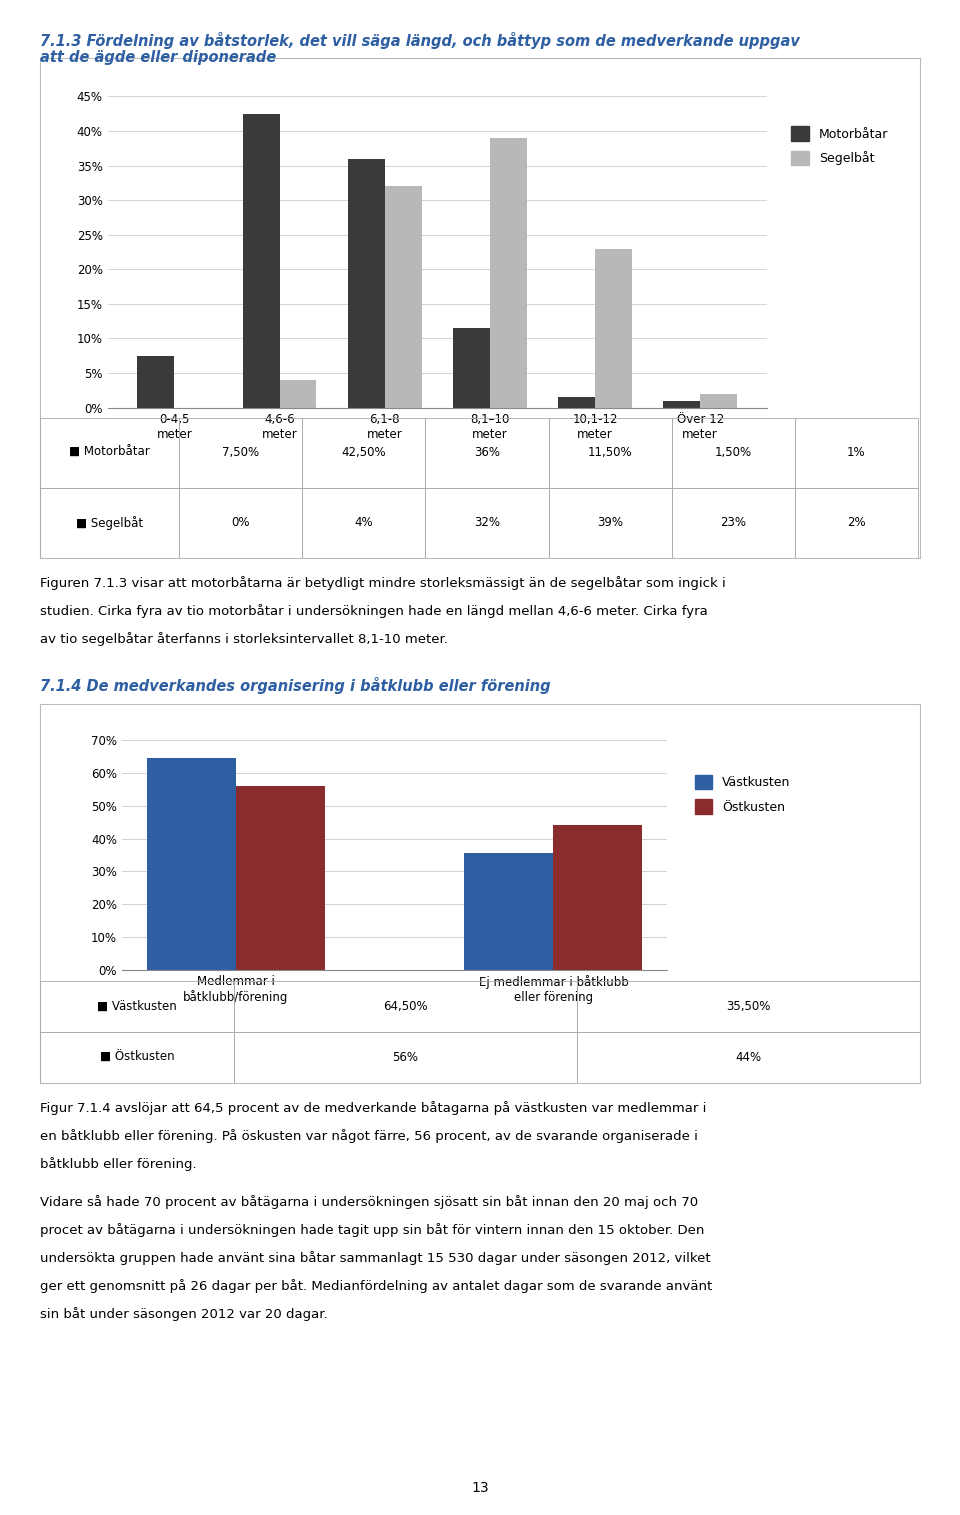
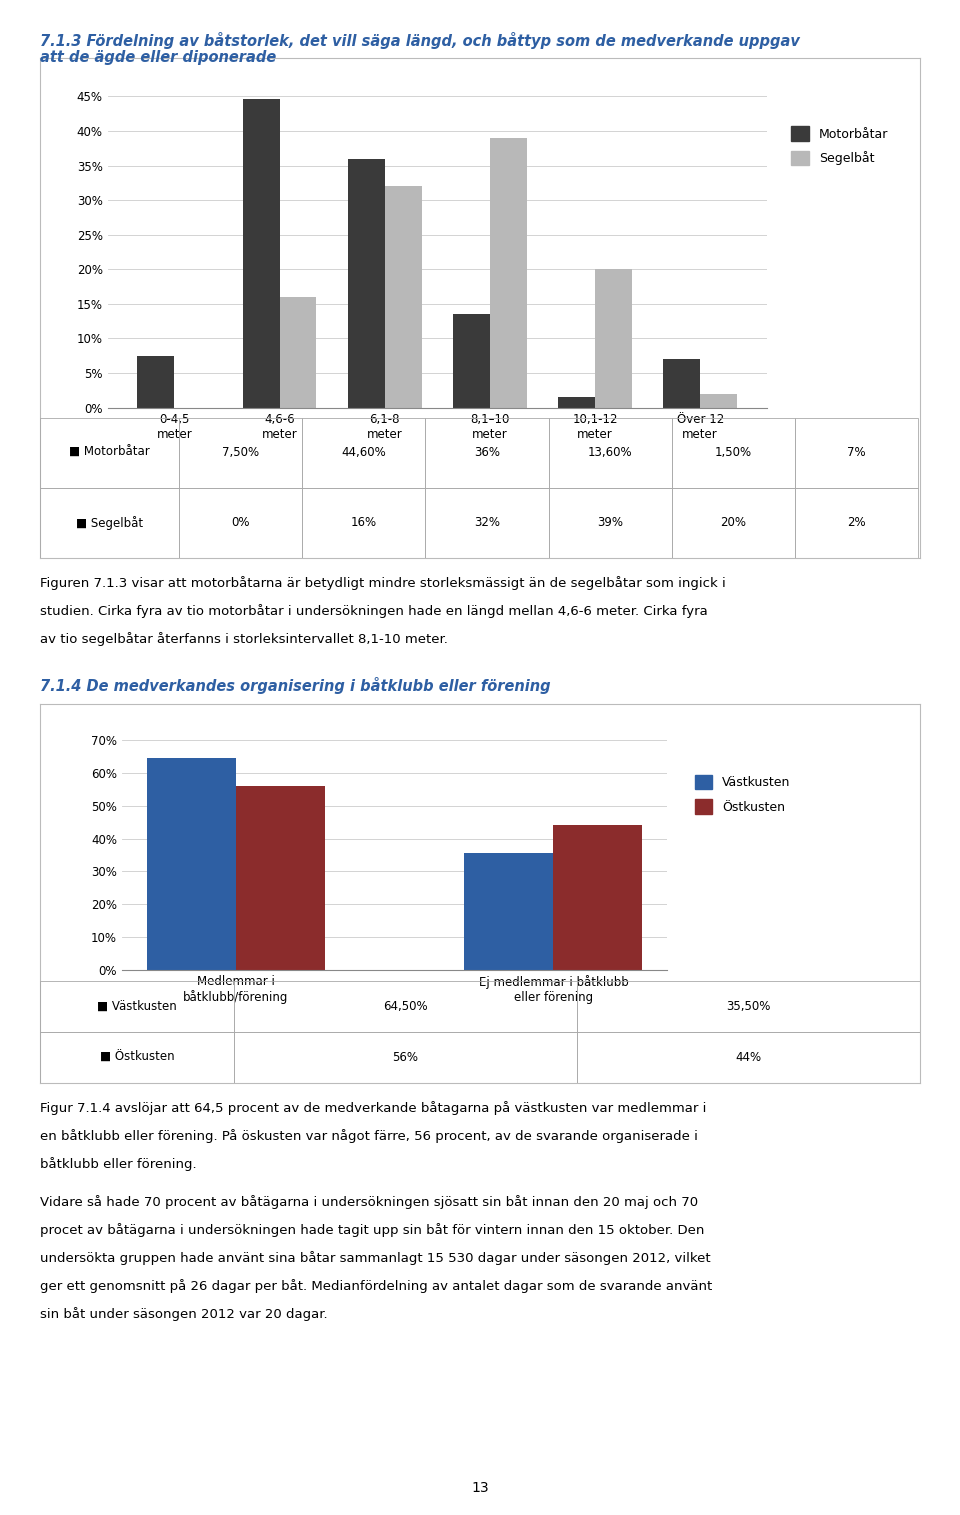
Motorbåtar/4,6-6 meter: 42,50% -> 44,60%
Segelbåt/4,6-6 meter: 4% -> 16%
Motorbåtar/8,1–10 meter: 11,50% -> 13,60%
Segelbåt/10,1-12 meter: 23% -> 20%
Motorbåtar/Över 12 meter: 1% -> 7%
